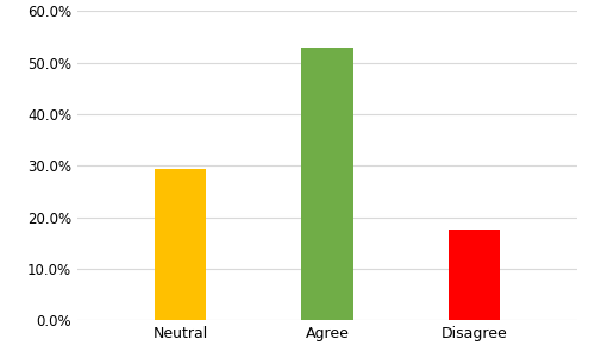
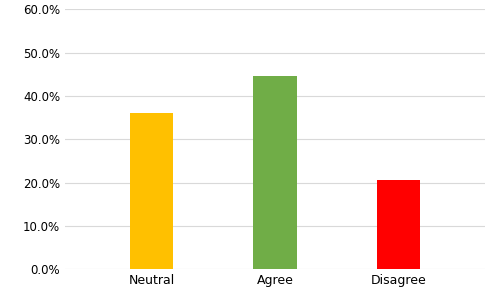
Neutral: 29.4% -> 36.0%
Agree: 52.9% -> 44.5%
Disagree: 17.6% -> 20.5%
